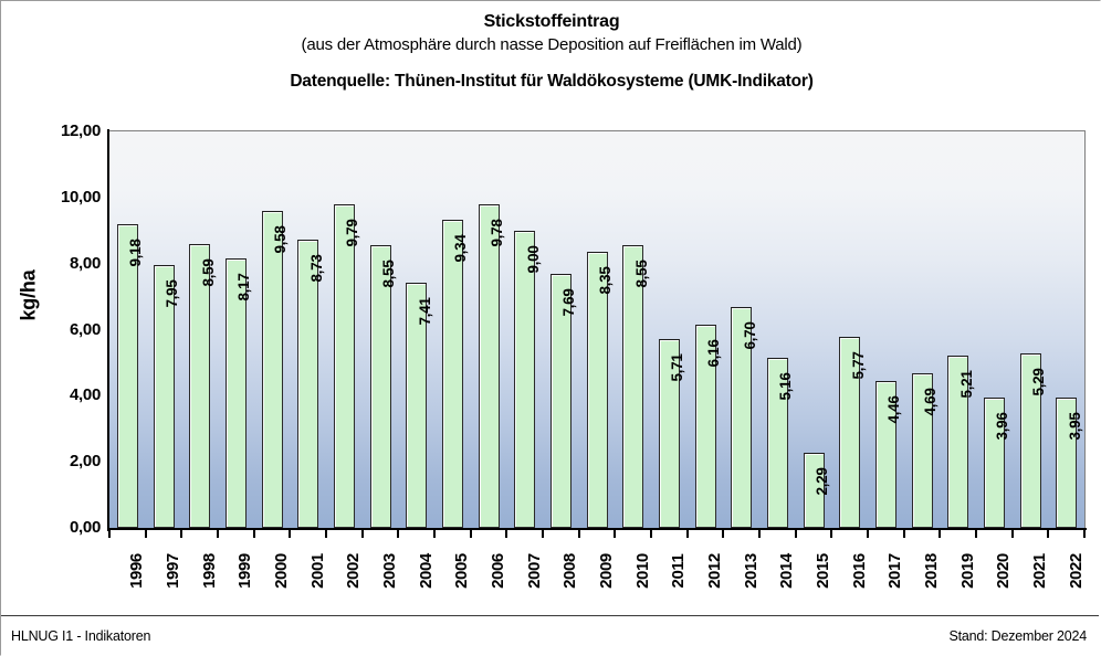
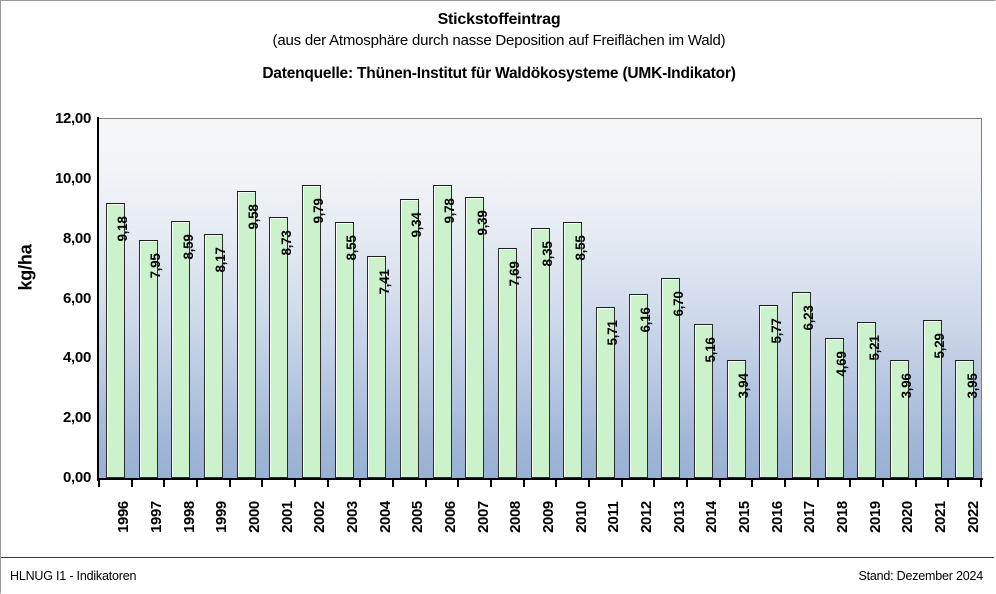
2007: 9,00 -> 9,39
2015: 2,29 -> 3,94
2017: 4,46 -> 6,23
